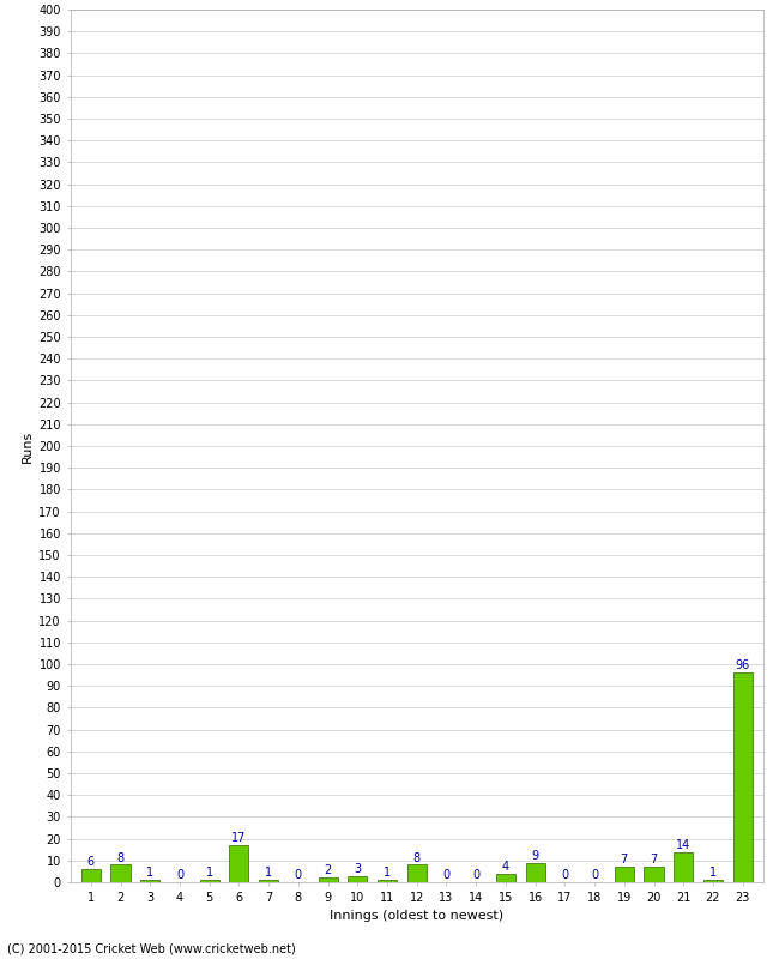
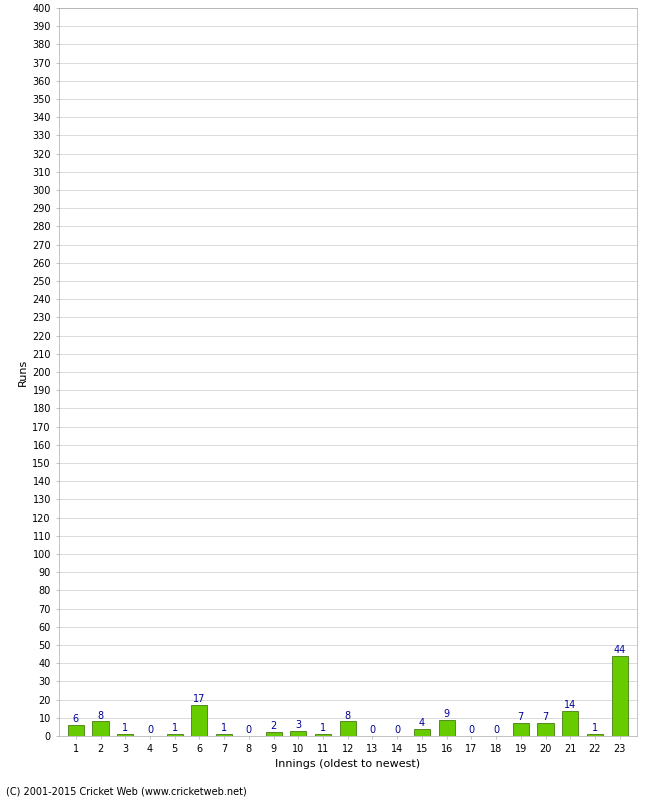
23: 96 -> 44
